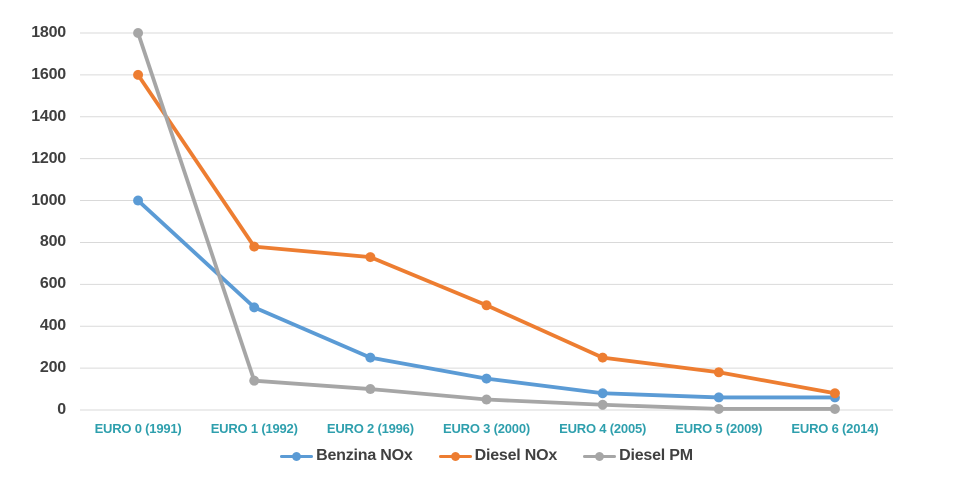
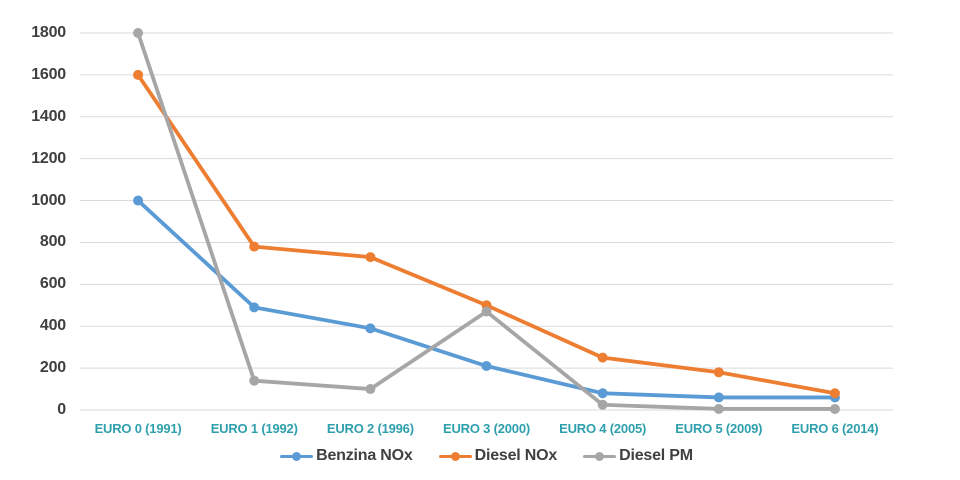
Benzina NOx/EURO 2 (1996): 250 -> 390
Benzina NOx/EURO 3 (2000): 150 -> 210
Diesel PM/EURO 3 (2000): 50 -> 470
